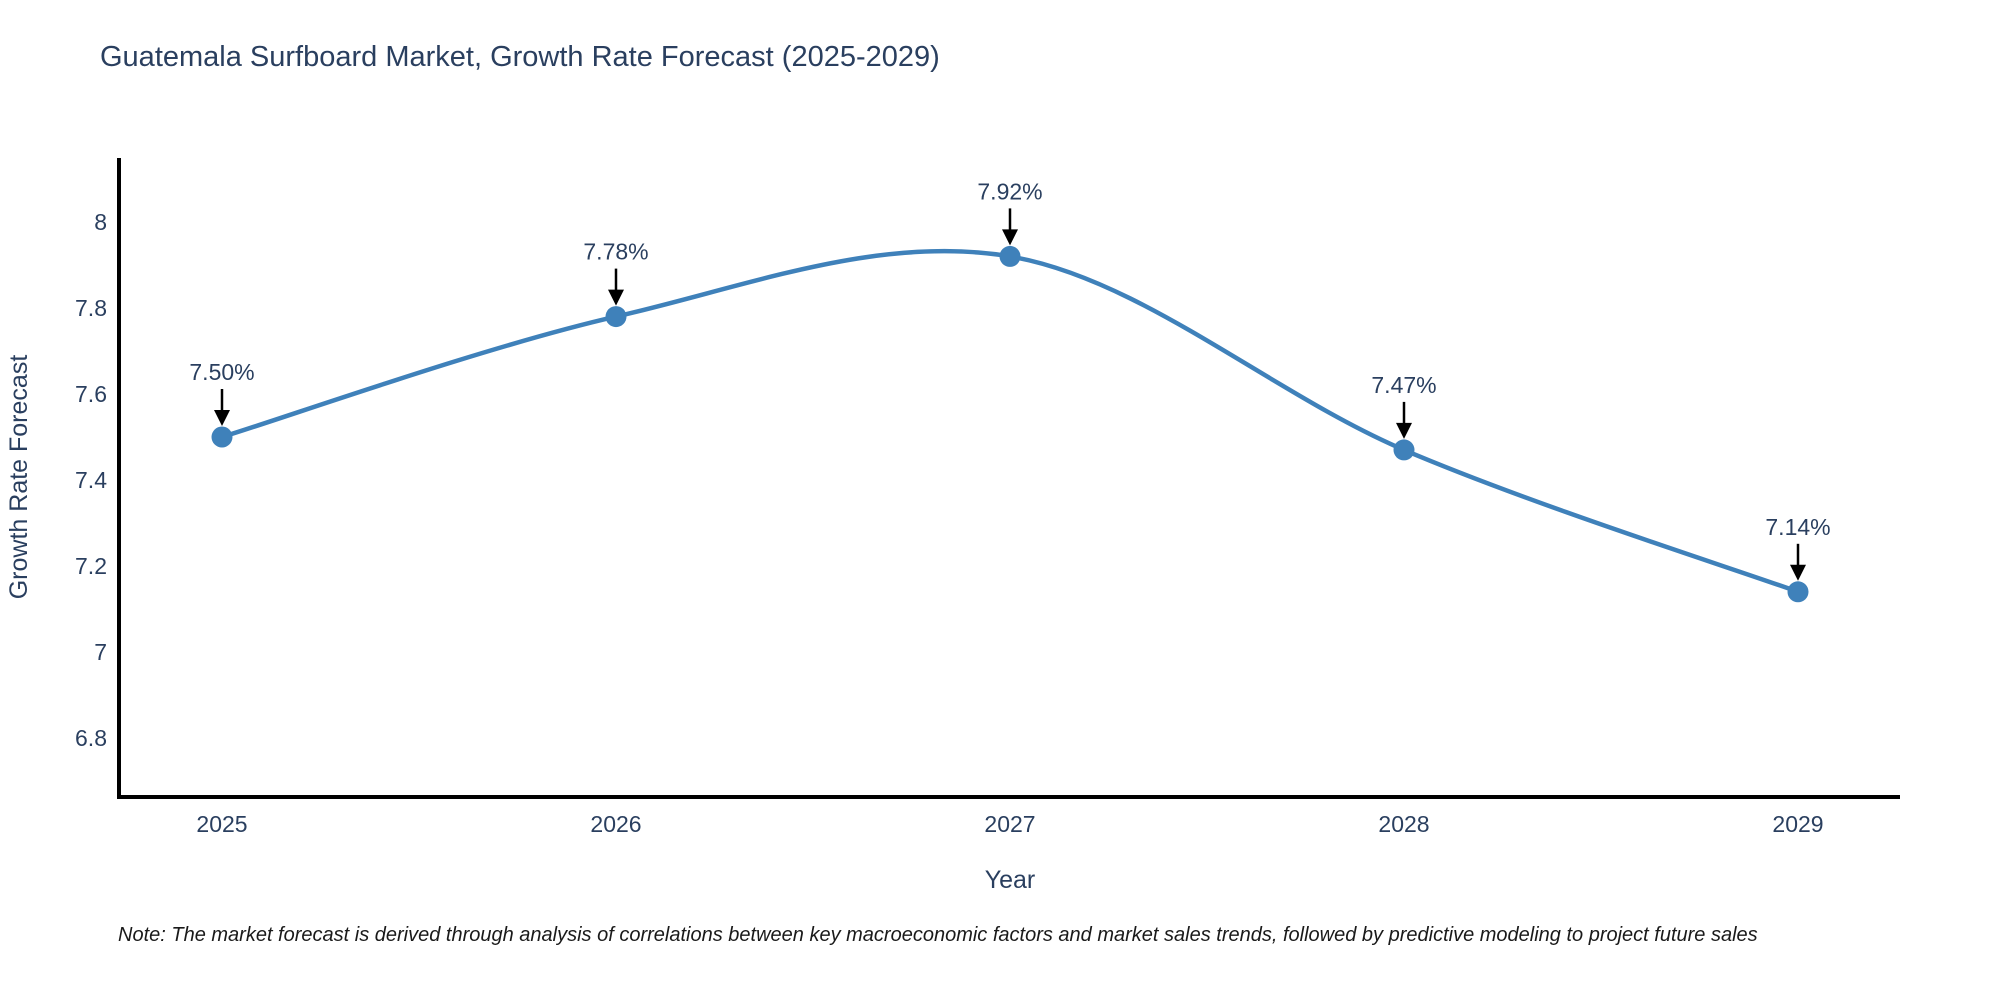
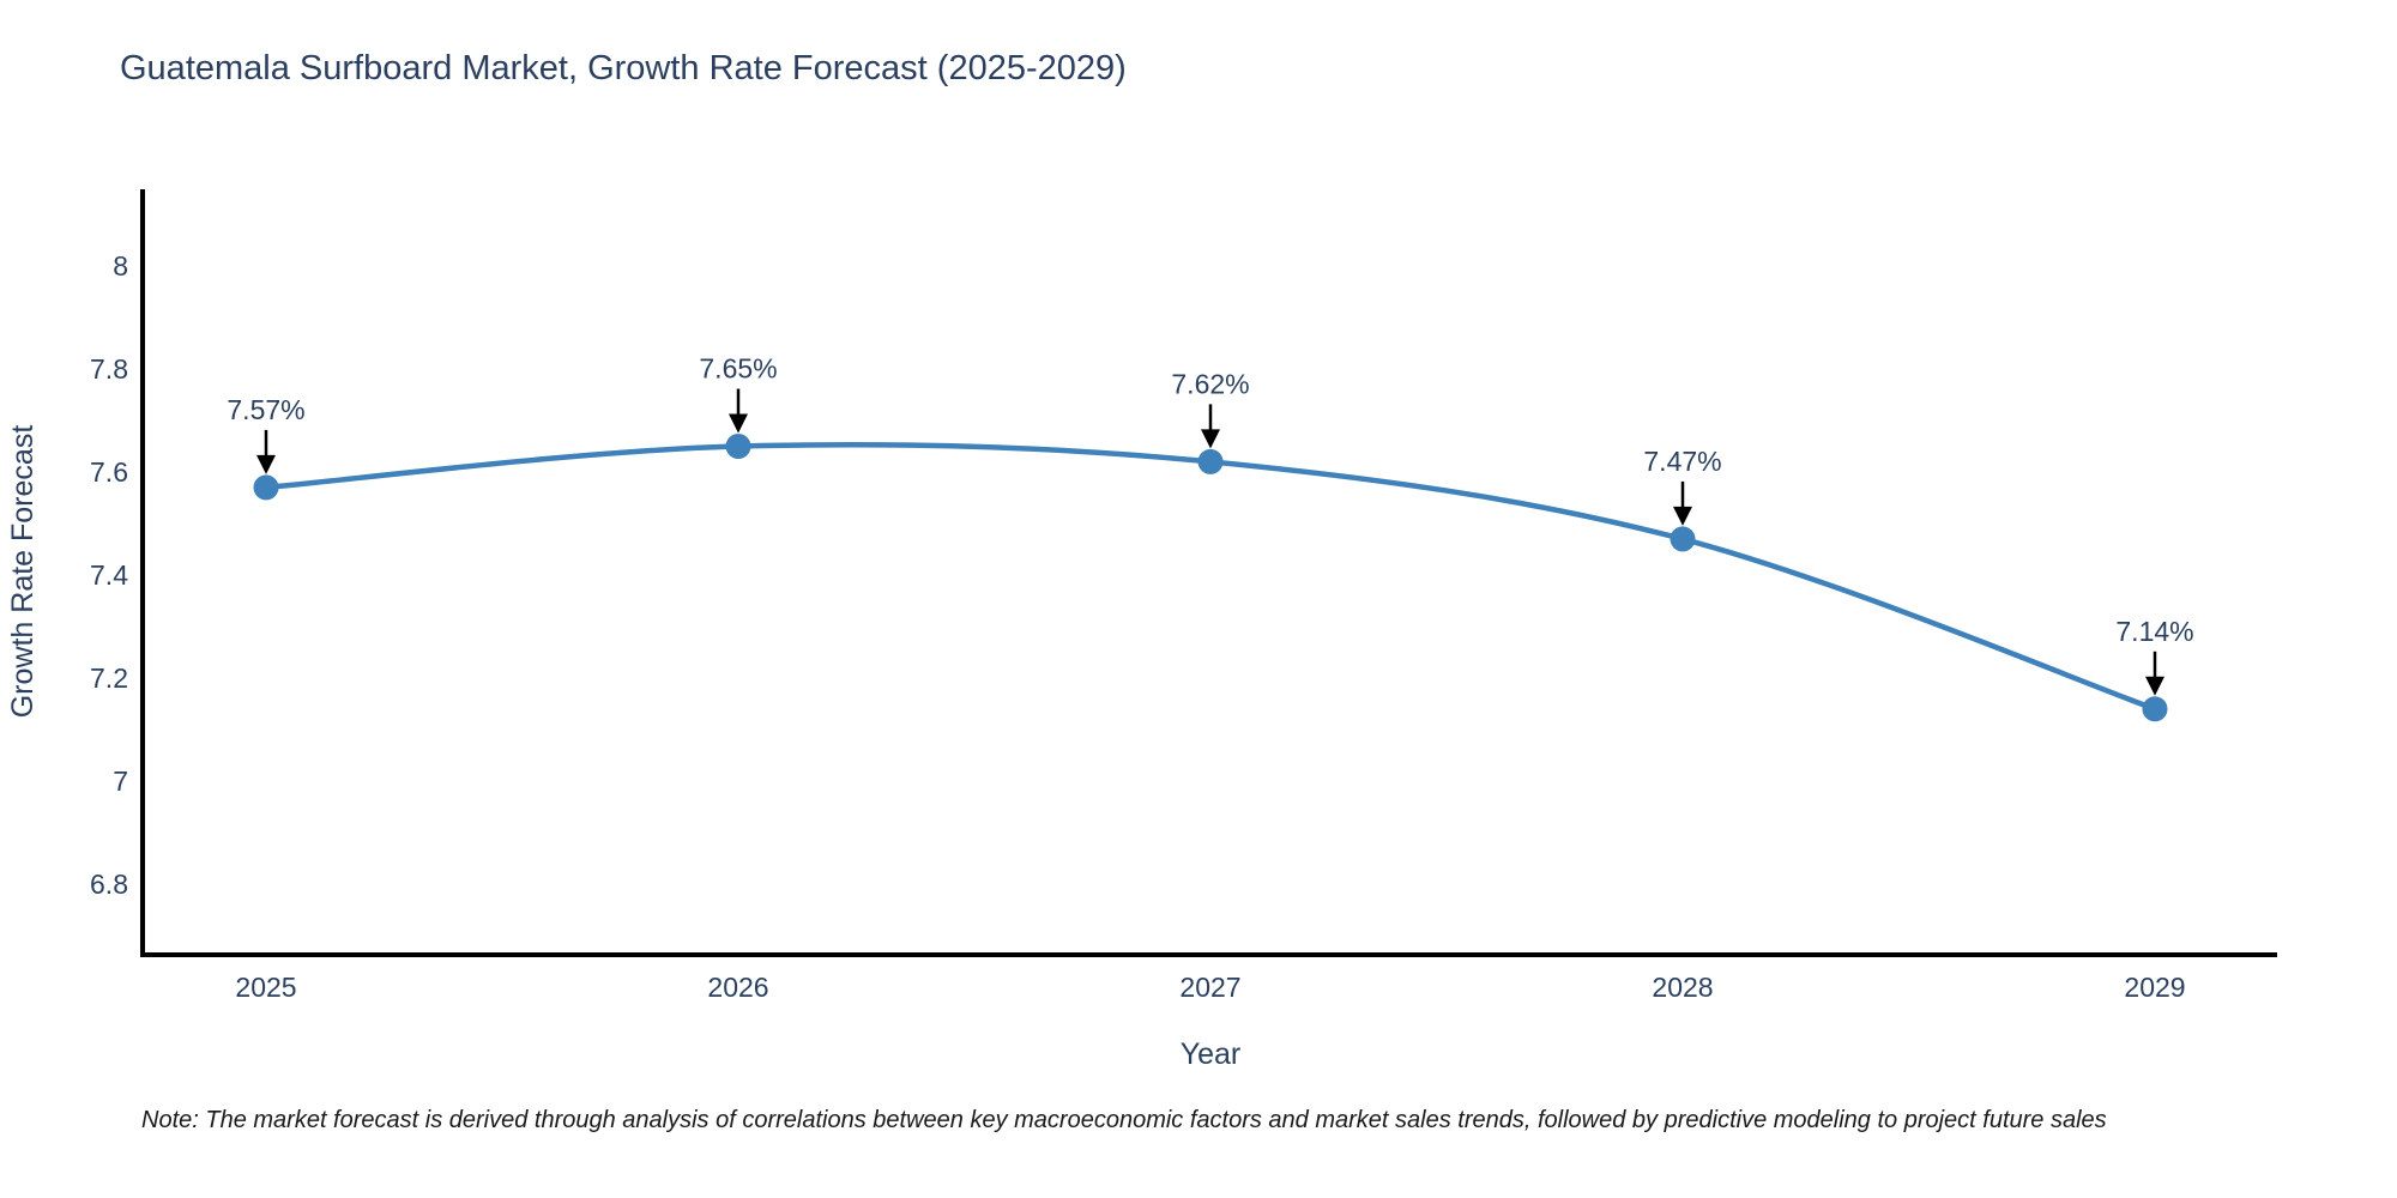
2025: 7.50% -> 7.57%
2026: 7.78% -> 7.65%
2027: 7.92% -> 7.62%
